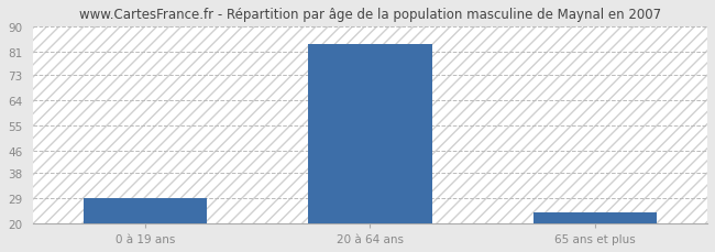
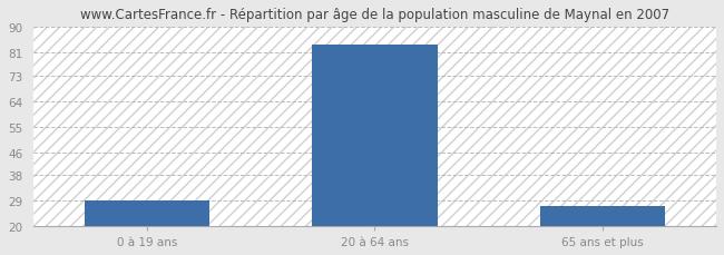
65 ans et plus: 24 -> 27
